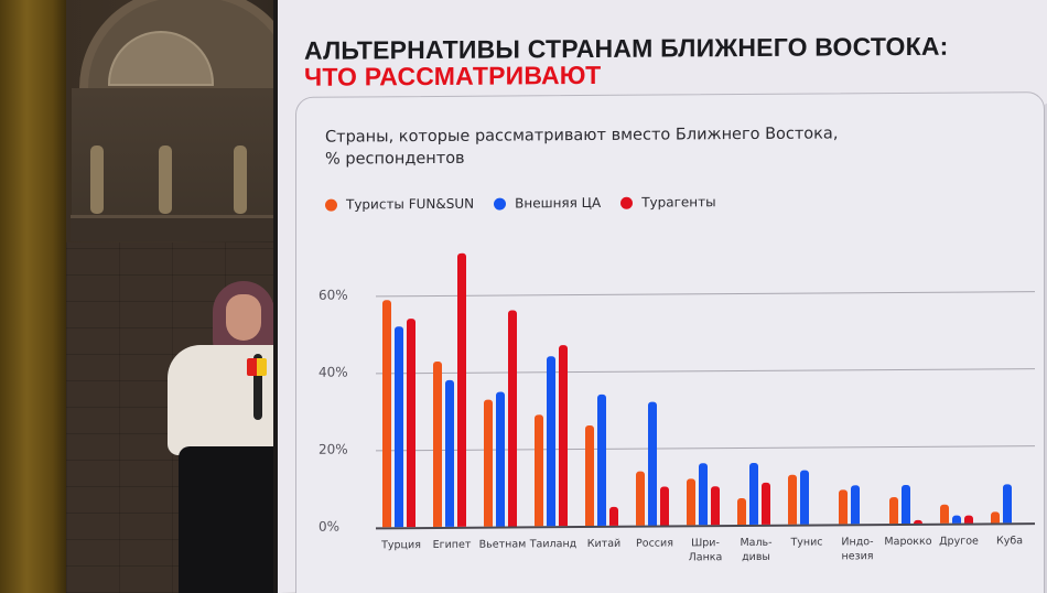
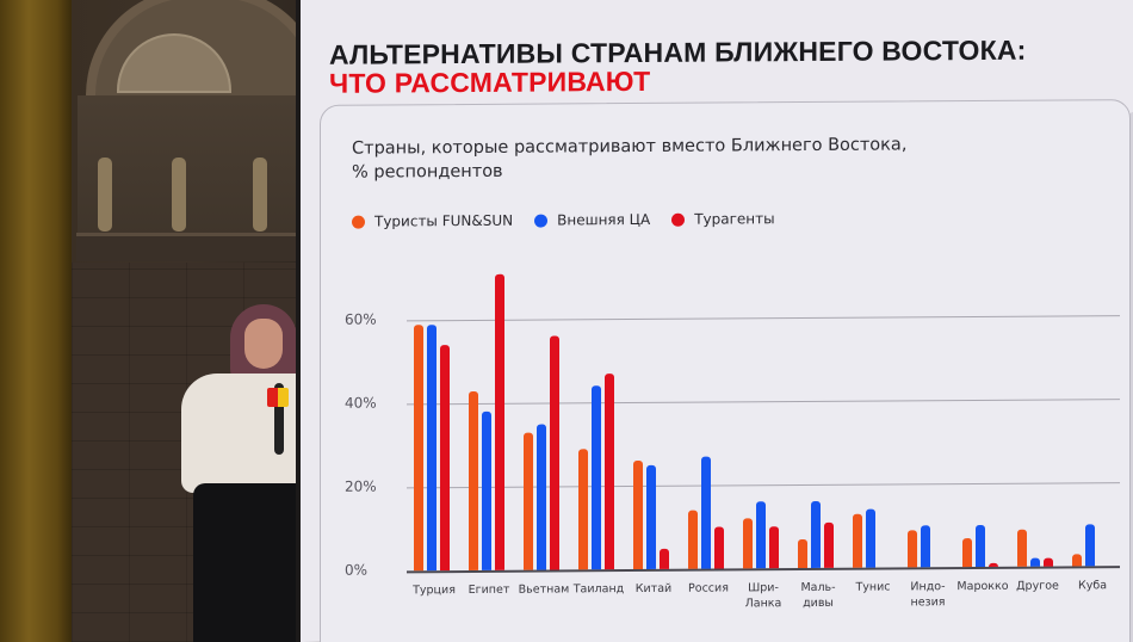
Внешняя ЦА/Турция: 52% -> 59%
Внешняя ЦА/Китай: 34% -> 25%
Внешняя ЦА/Россия: 32% -> 27%
Туристы FUN&SUN/Другое: 5% -> 9%
